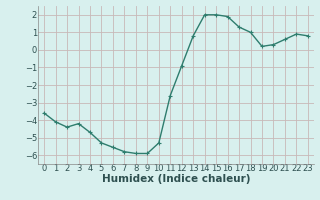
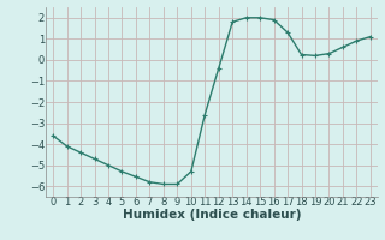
3: -4.2 -> -4.7
4: -4.7 -> -5.0
12: -0.9 -> -0.4
13: 0.8 -> 1.8
18: 1.0 -> 0.2
23: 0.8 -> 1.1
